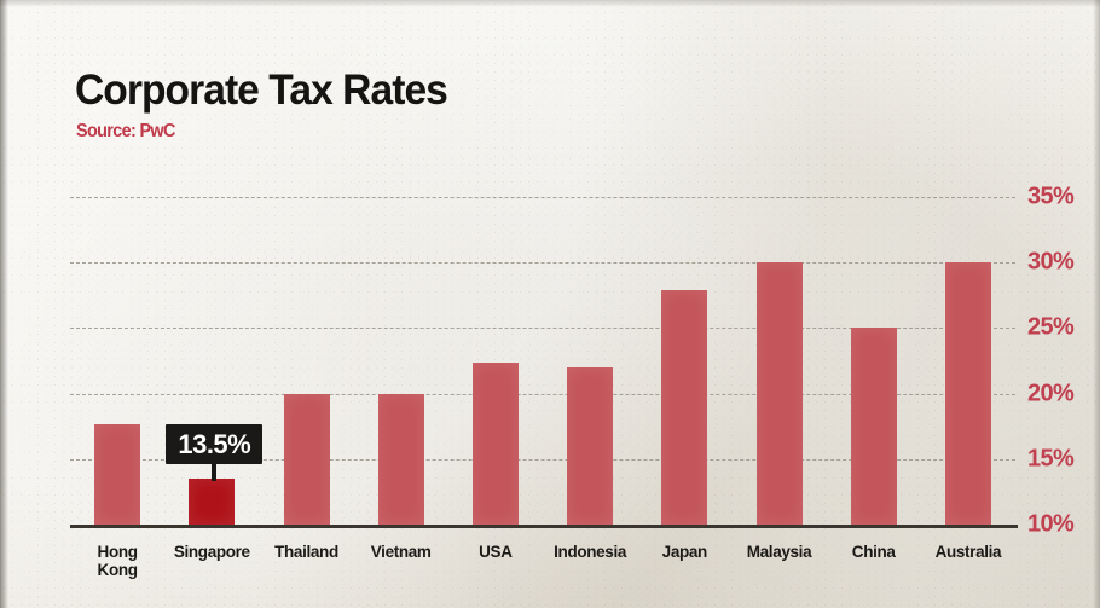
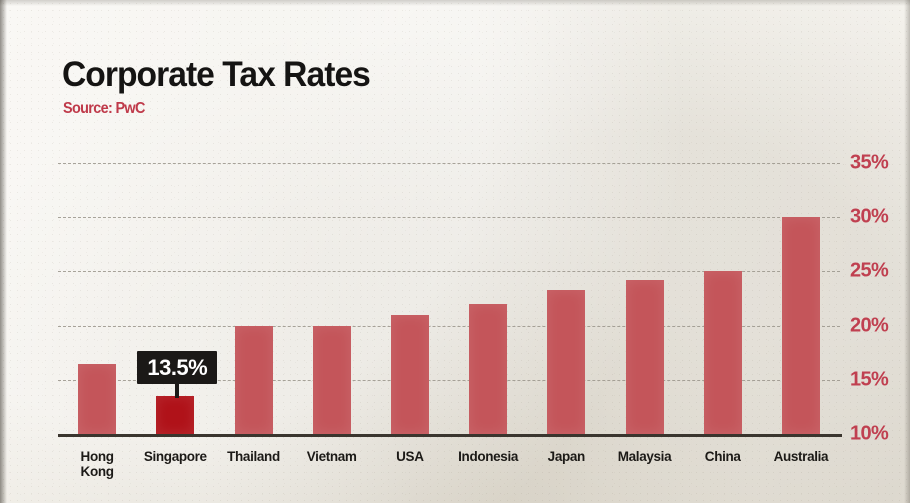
Hong Kong: 17.7% -> 16.5%
USA: 22.4% -> 21.0%
Japan: 27.9% -> 23.3%
Malaysia: 30.0% -> 24.2%
